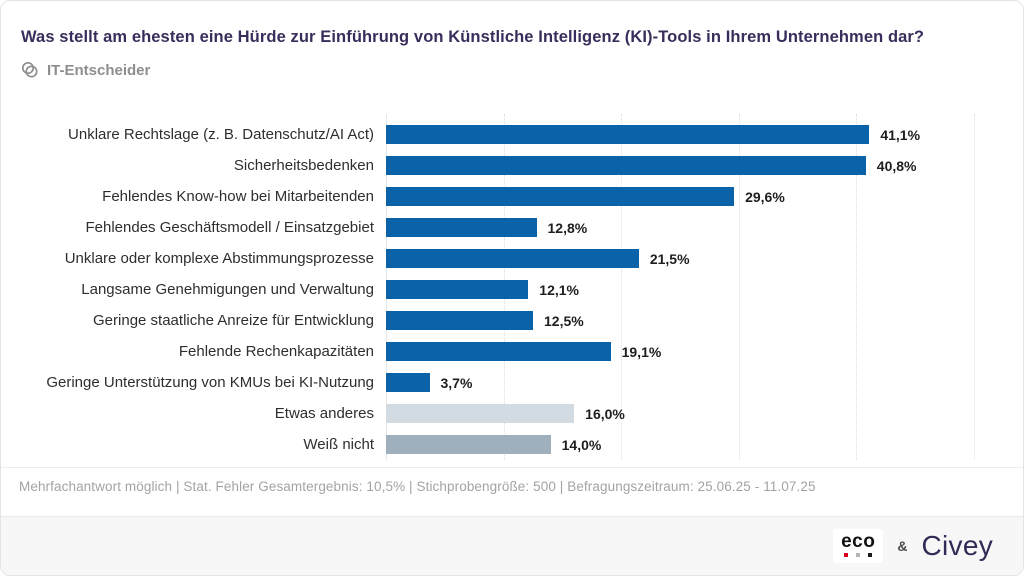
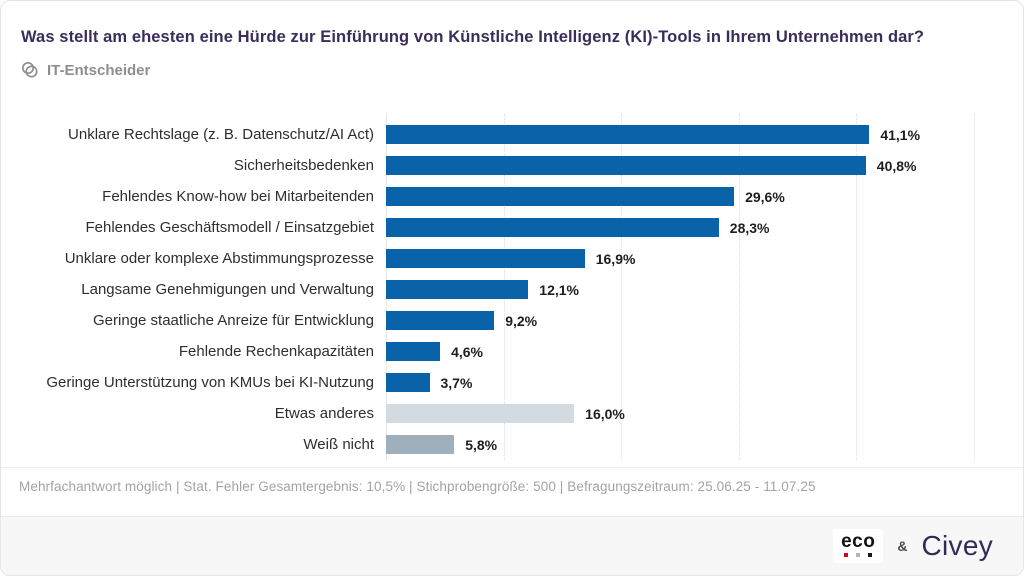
Fehlendes Geschäftsmodell / Einsatzgebiet: 12,8% -> 28,3%
Unklare oder komplexe Abstimmungsprozesse: 21,5% -> 16,9%
Geringe staatliche Anreize für Entwicklung: 12,5% -> 9,2%
Fehlende Rechenkapazitäten: 19,1% -> 4,6%
Weiß nicht: 14,0% -> 5,8%
